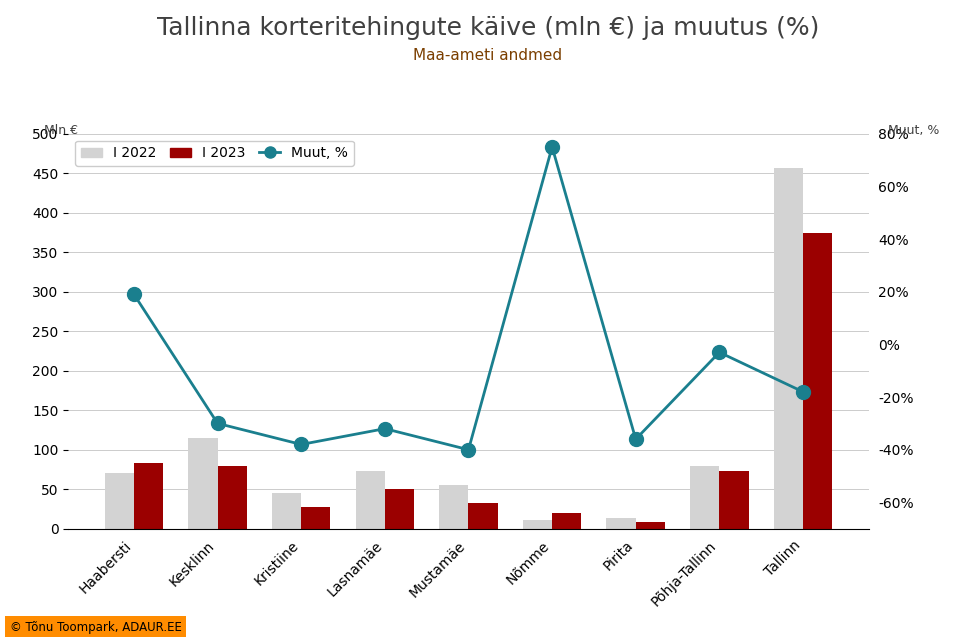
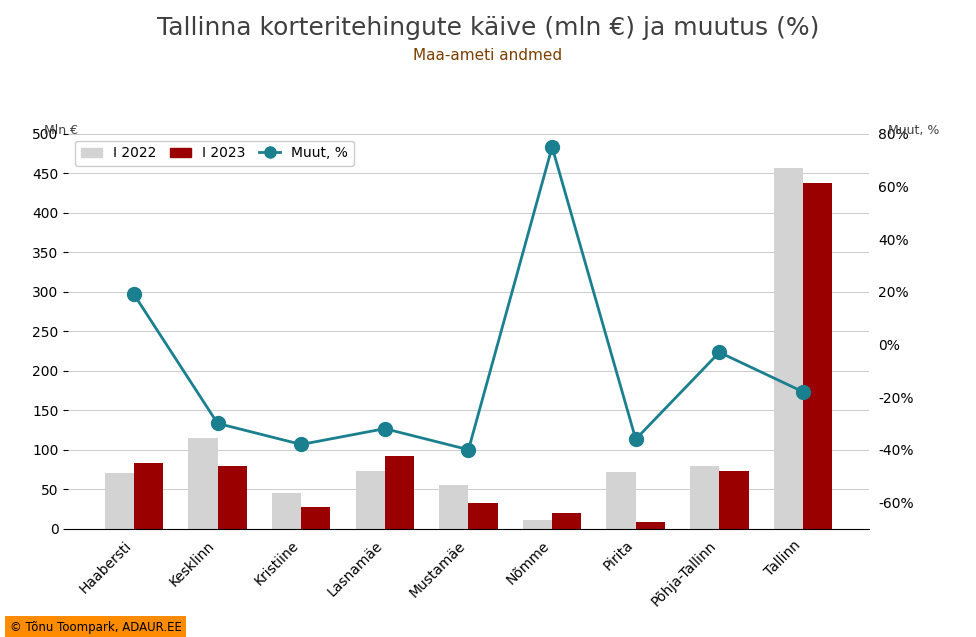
I 2023/Lasnamäe: 50 -> 92
I 2022/Pirita: 14 -> 72
I 2023/Tallinn: 375 -> 438
